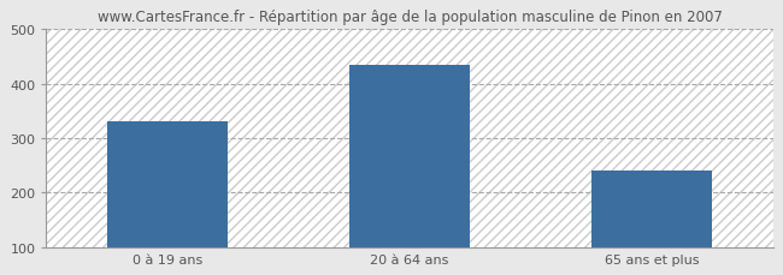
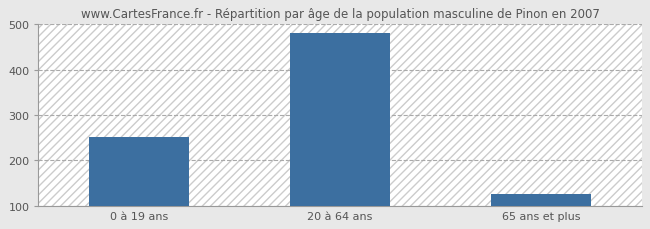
0 à 19 ans: 330 -> 252
20 à 64 ans: 435 -> 480
65 ans et plus: 240 -> 126
